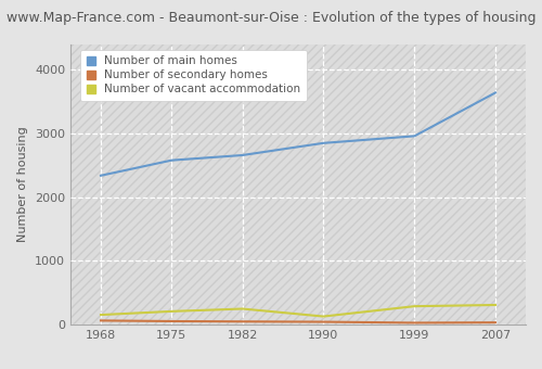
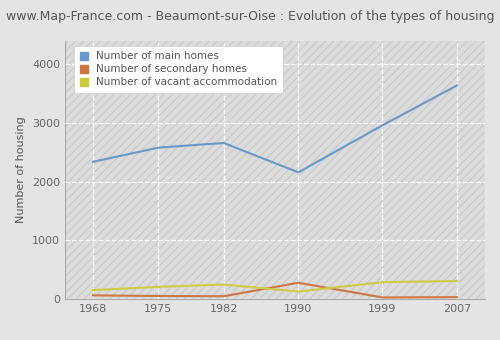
Number of main homes/1990: 2850 -> 2160
Number of secondary homes/1990: 40 -> 280
